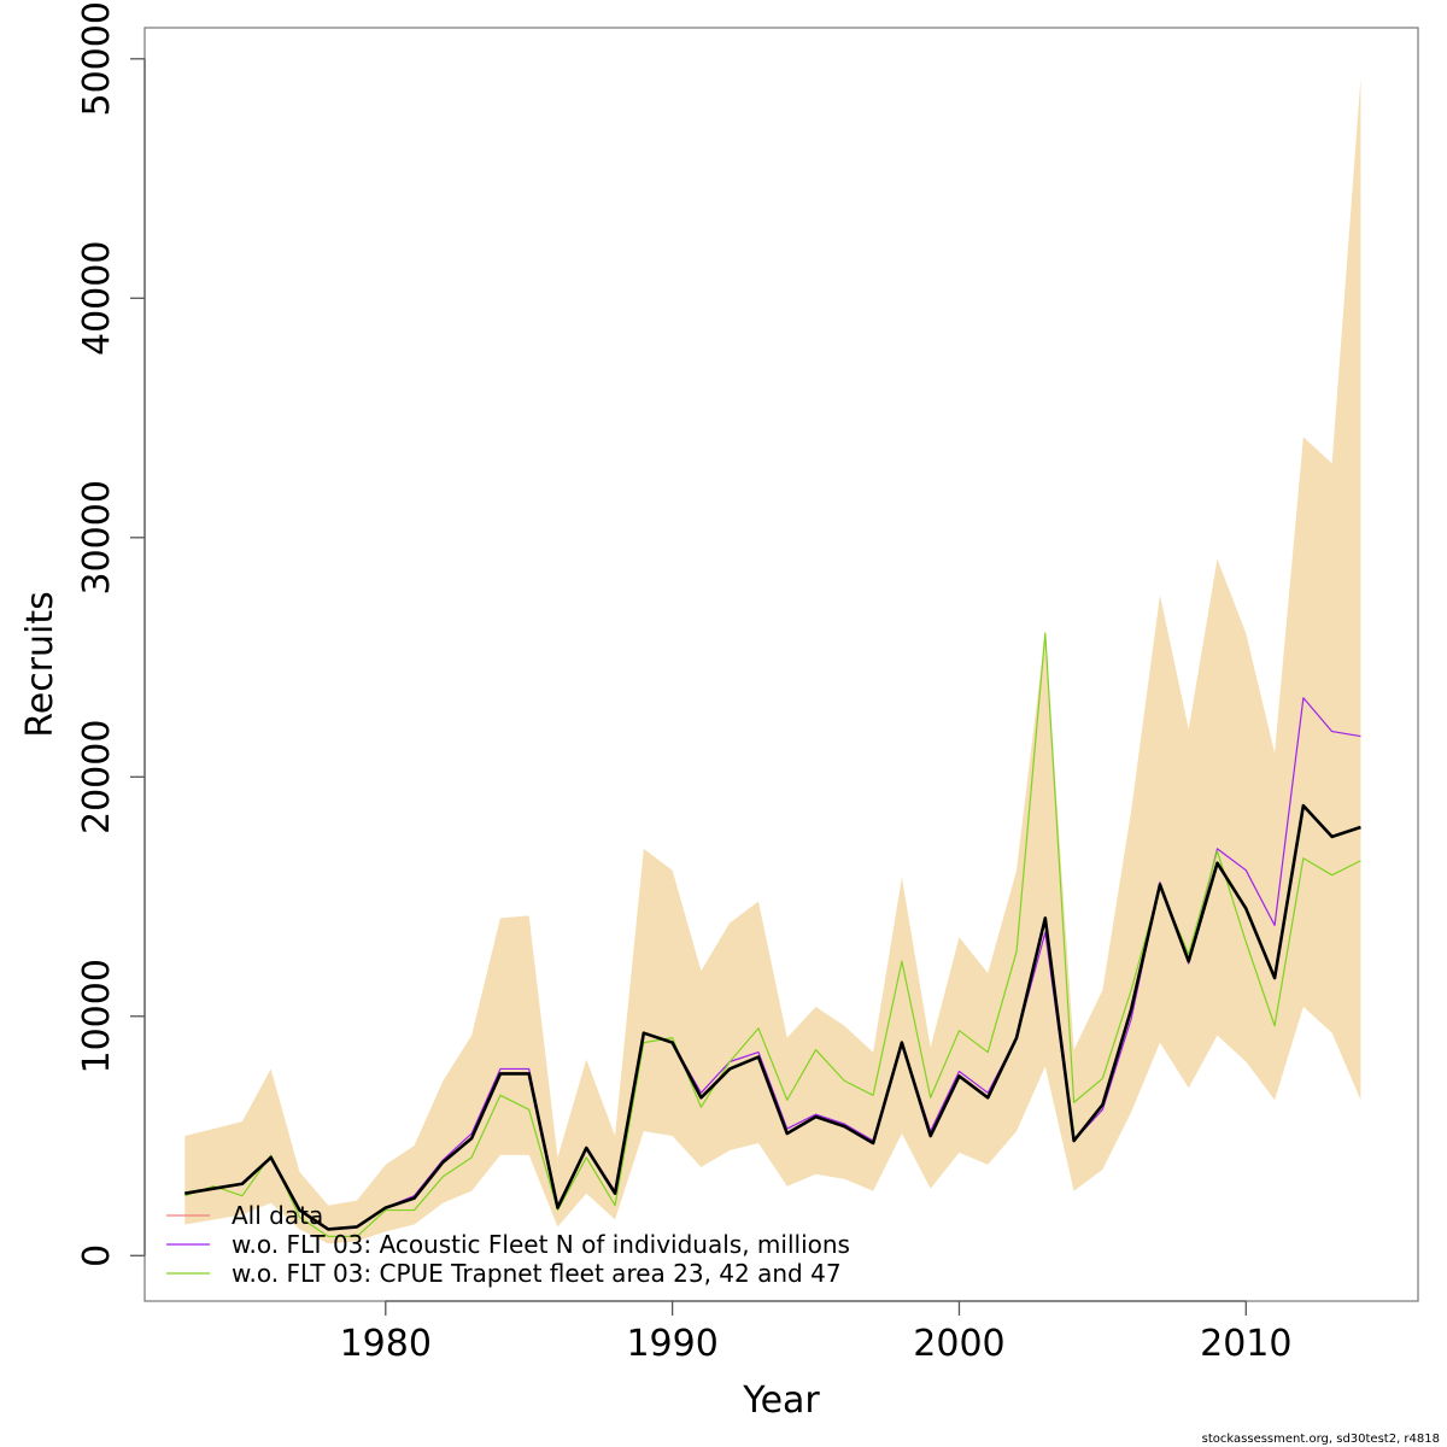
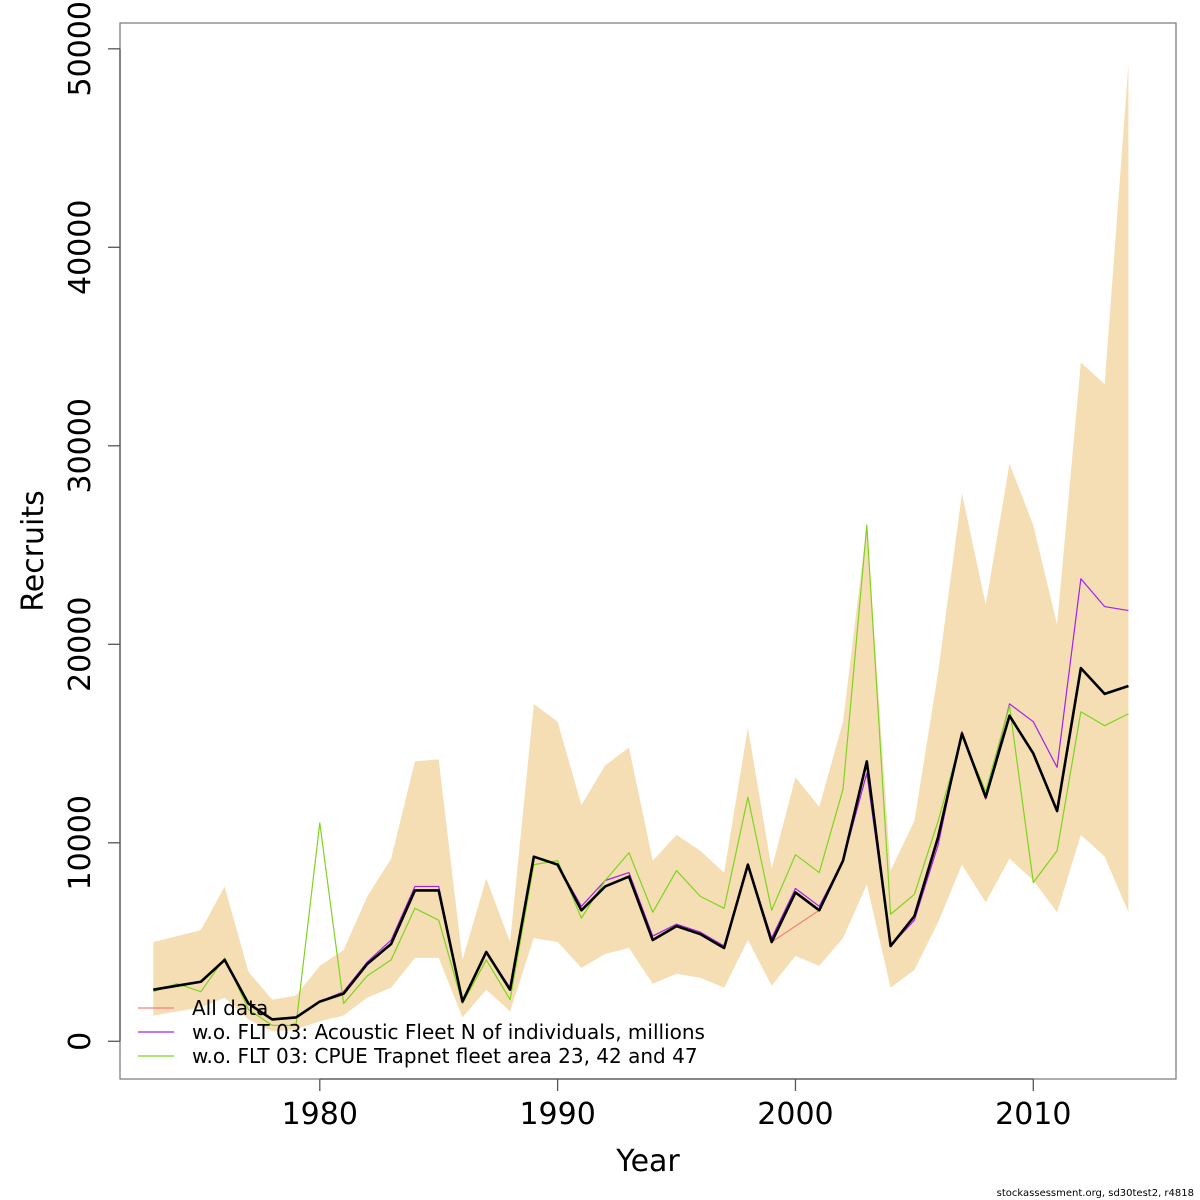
w.o. FLT 03: CPUE Trapnet fleet area 23, 42 and 47/1980: 1900 -> 11000
All data/2000: 7500 -> 5800
w.o. FLT 03: CPUE Trapnet fleet area 23, 42 and 47/2010: 13100 -> 8000
